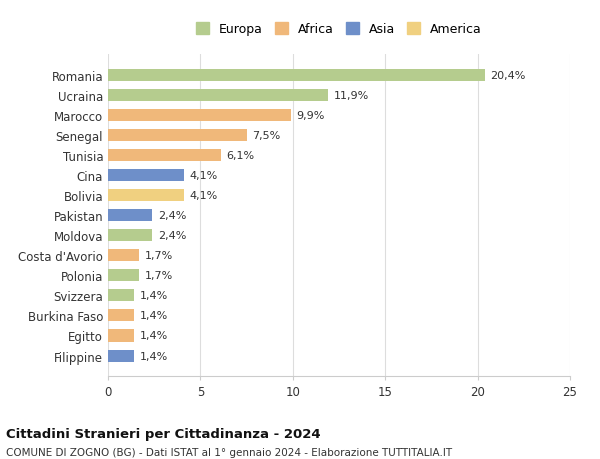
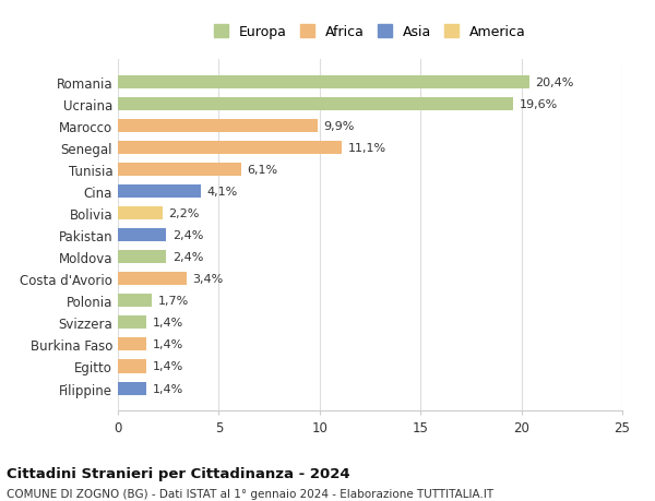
Ucraina: 11,9% -> 19,6%
Senegal: 7,5% -> 11,1%
Bolivia: 4,1% -> 2,2%
Costa d'Avorio: 1,7% -> 3,4%
